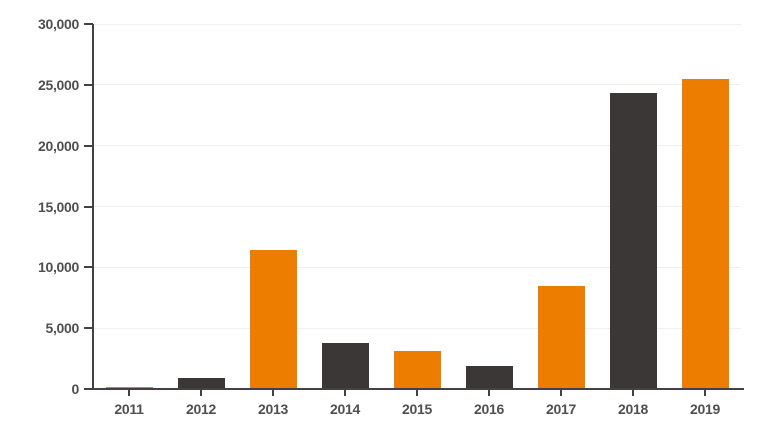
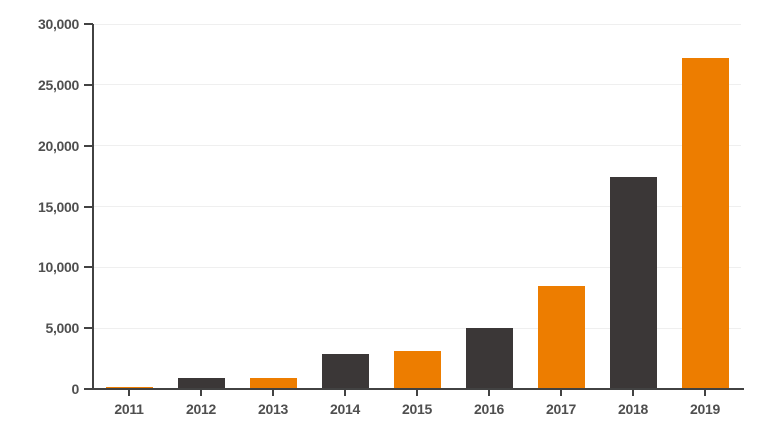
2013: 11400 -> 900
2014: 3800 -> 2900
2016: 1900 -> 5000
2018: 24300 -> 17400
2019: 25500 -> 27200
